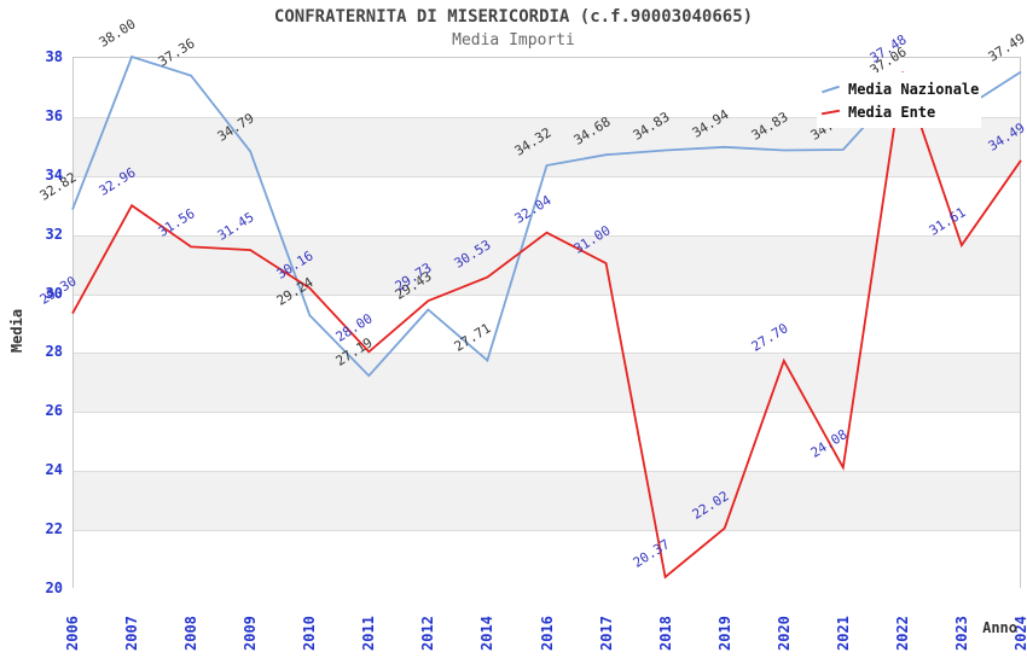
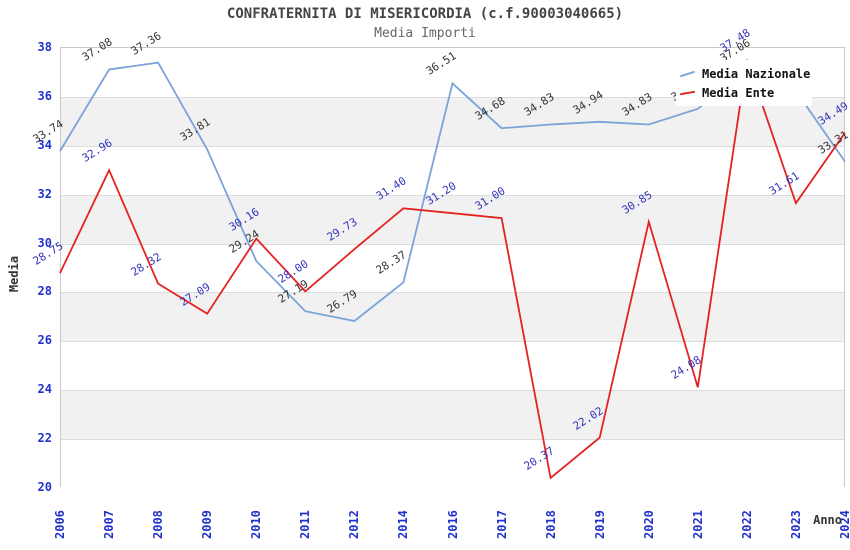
Media Nazionale/2006: 32.82 -> 33.74
Media Ente/2006: 29.30 -> 28.75
Media Nazionale/2007: 38.00 -> 37.08
Media Ente/2008: 31.56 -> 28.32
Media Nazionale/2009: 34.79 -> 33.81
Media Ente/2009: 31.45 -> 27.09
Media Nazionale/2012: 29.43 -> 26.79
Media Nazionale/2014: 27.71 -> 28.37
Media Ente/2014: 30.53 -> 31.40
Media Nazionale/2016: 34.32 -> 36.51
Media Ente/2016: 32.04 -> 31.20
Media Ente/2020: 27.70 -> 30.85
Media Nazionale/2021: 34.85 -> 35.47
Media Nazionale/2024: 37.49 -> 33.31
